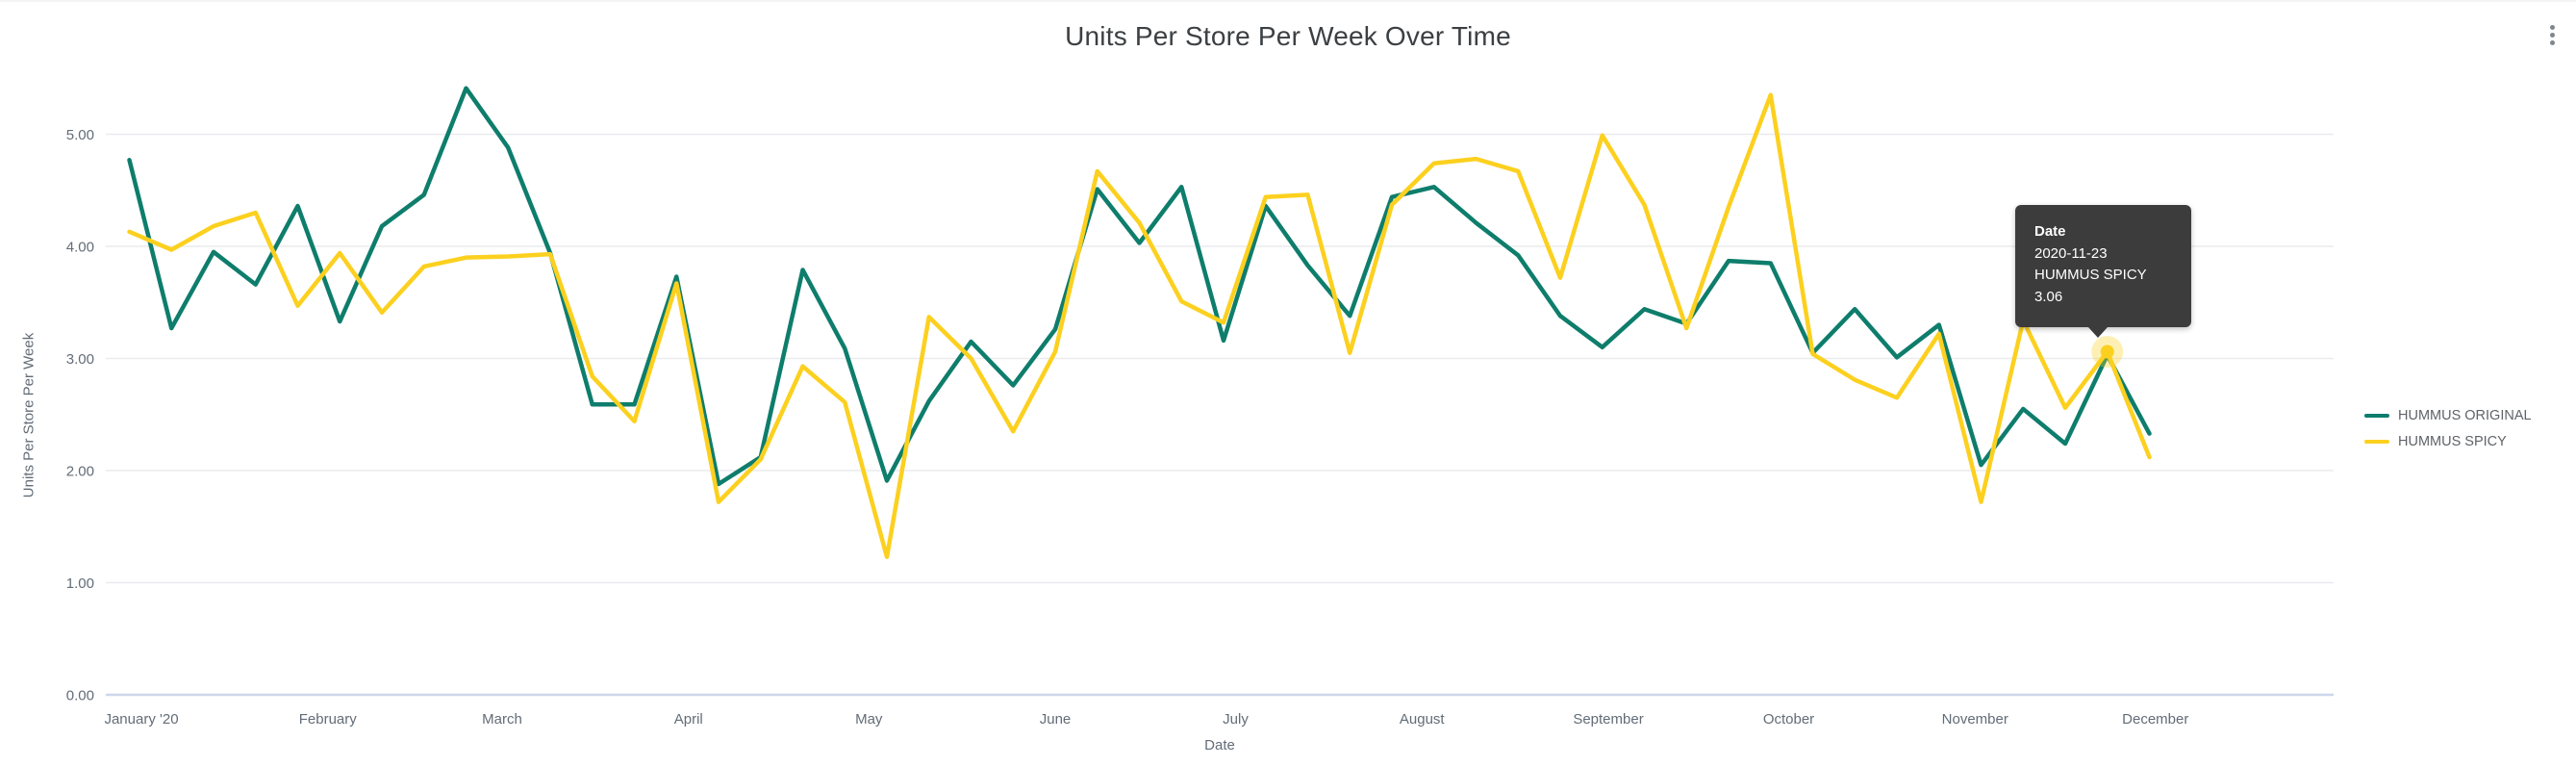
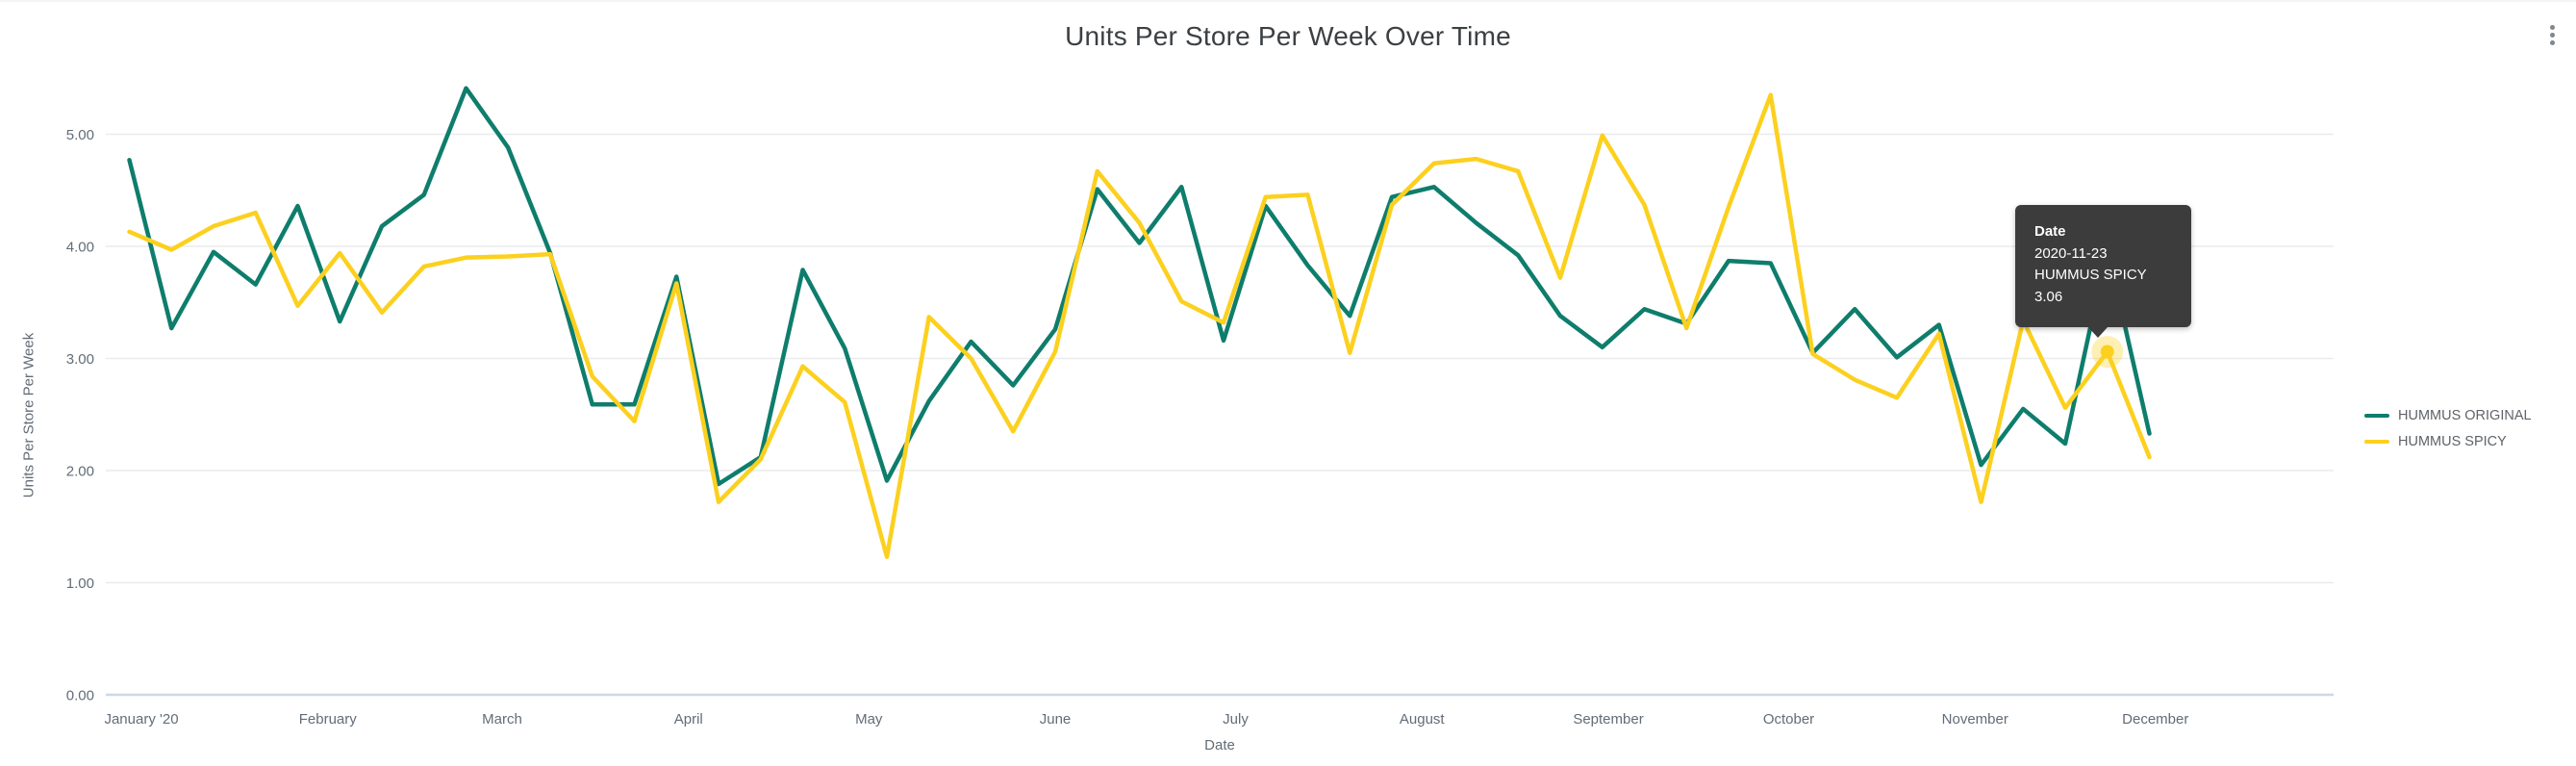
HUMMUS ORIGINAL/2020-11-23: 3.03 -> 3.98
